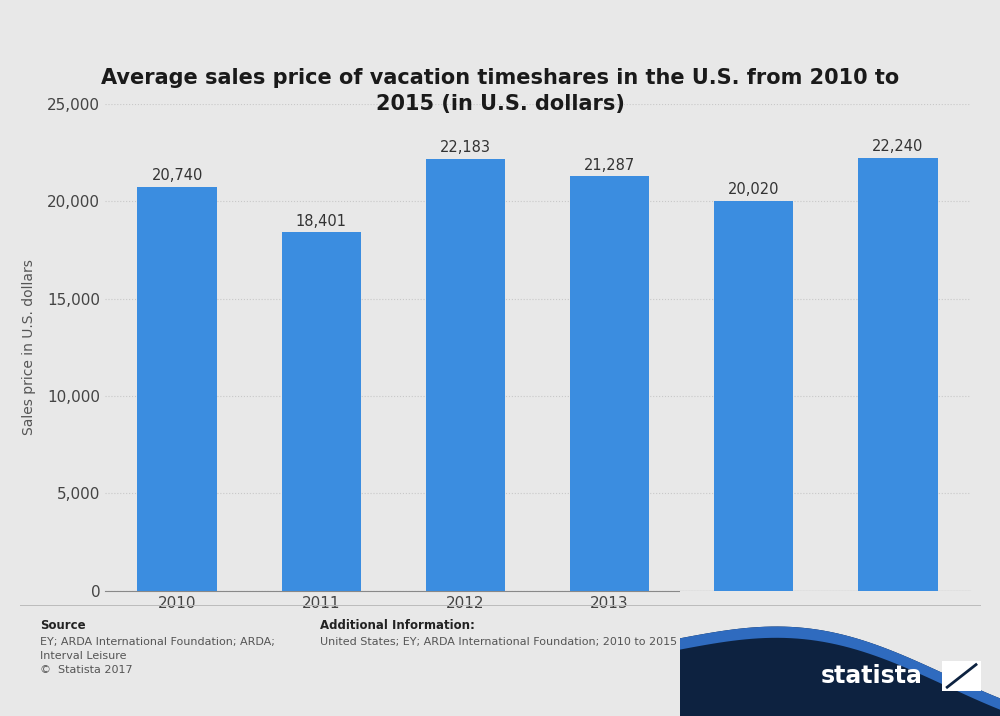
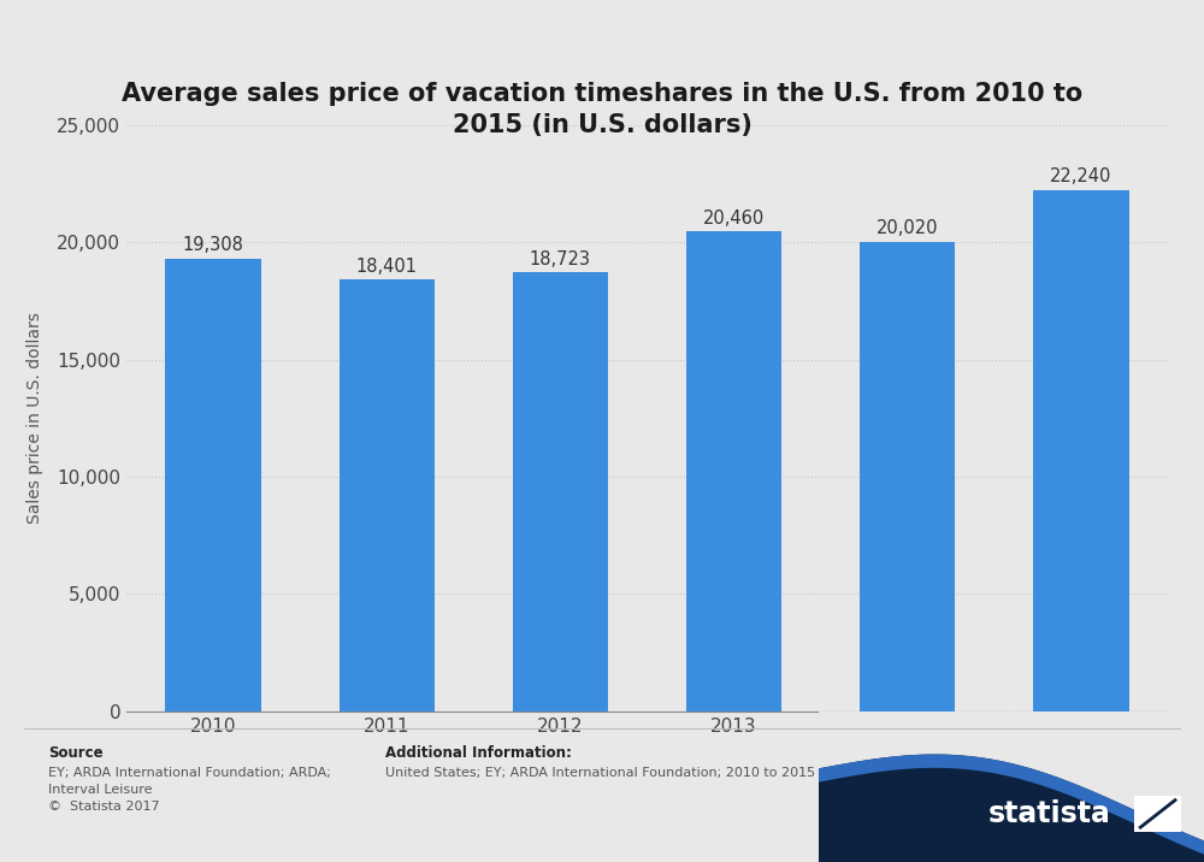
2010: 20,740 -> 19,308
2012: 22,183 -> 18,723
2013: 21,287 -> 20,460
